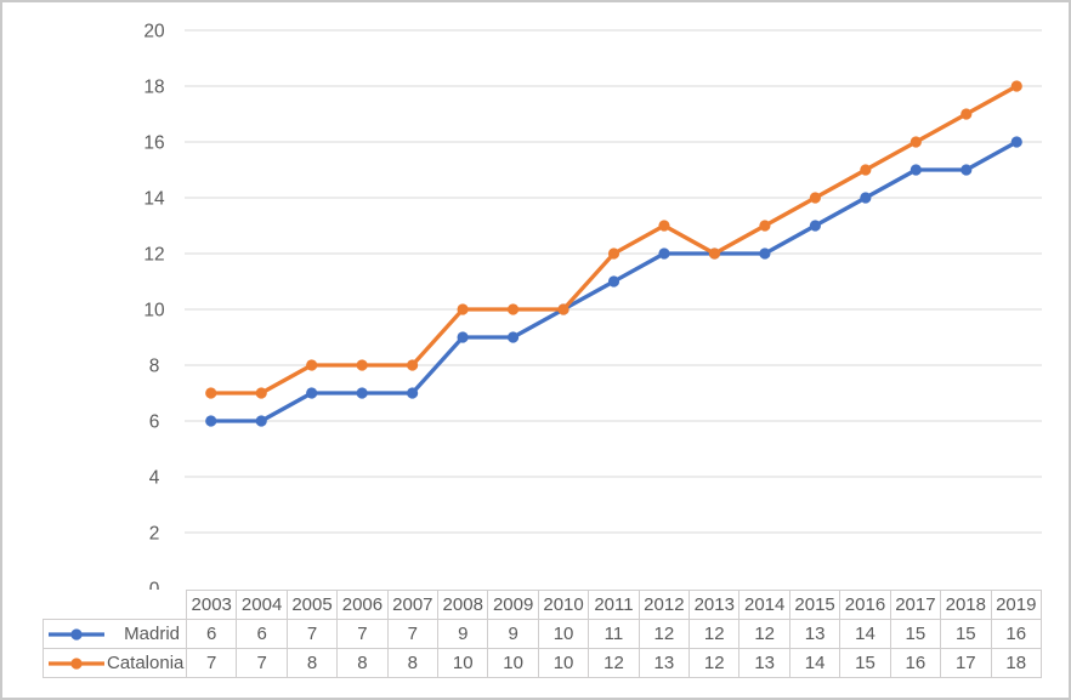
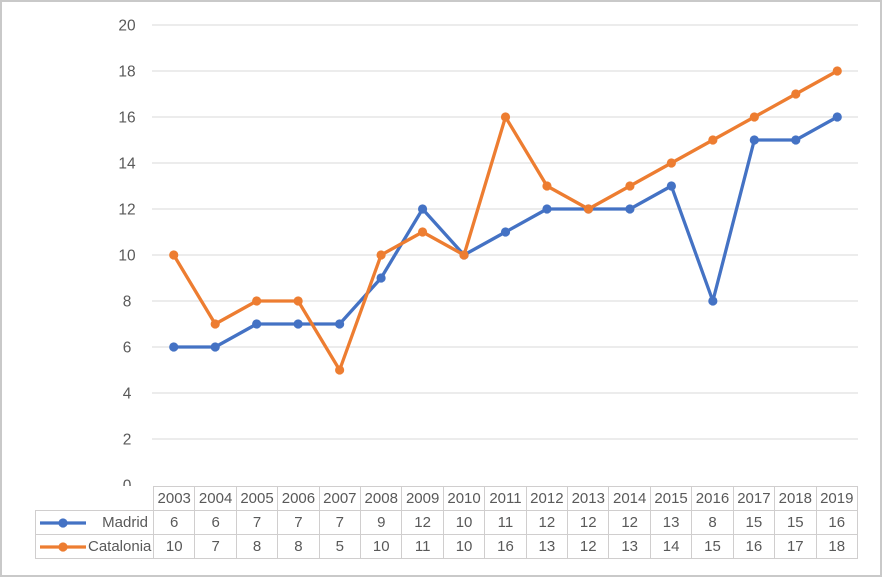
Catalonia/2003: 7 -> 10
Catalonia/2007: 8 -> 5
Madrid/2009: 9 -> 12
Catalonia/2009: 10 -> 11
Catalonia/2011: 12 -> 16
Madrid/2016: 14 -> 8
